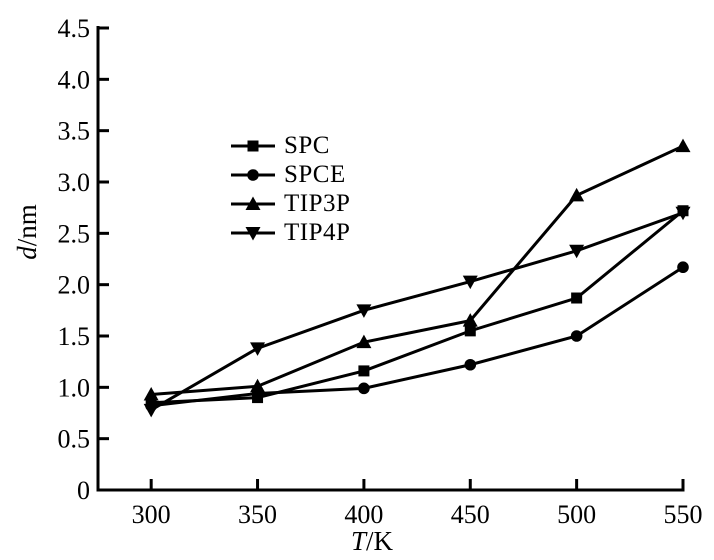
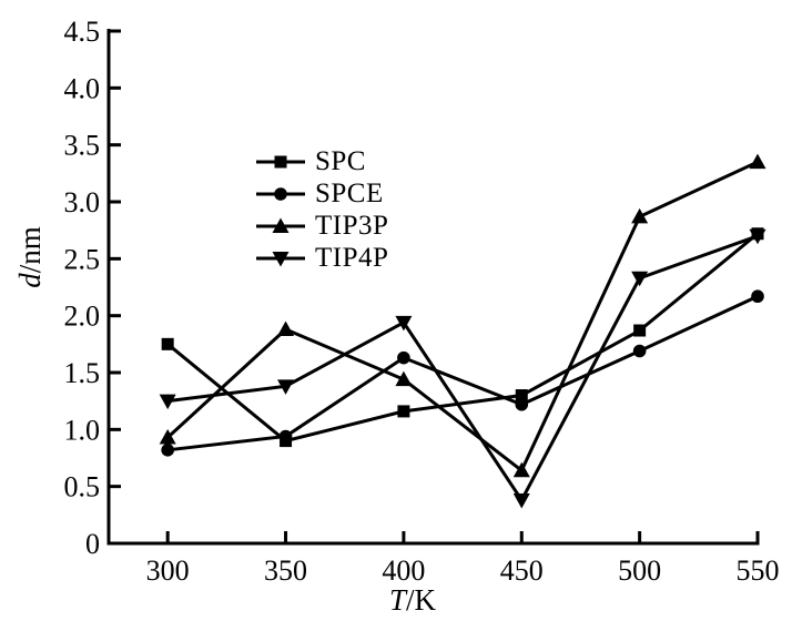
SPC/300: 0.85 -> 1.75
TIP4P/300: 0.78 -> 1.25
TIP3P/350: 1.01 -> 1.88
SPCE/400: 0.99 -> 1.63
TIP4P/400: 1.75 -> 1.94
SPC/450: 1.55 -> 1.30
TIP3P/450: 1.65 -> 0.64
TIP4P/450: 2.03 -> 0.38
SPCE/500: 1.50 -> 1.69
